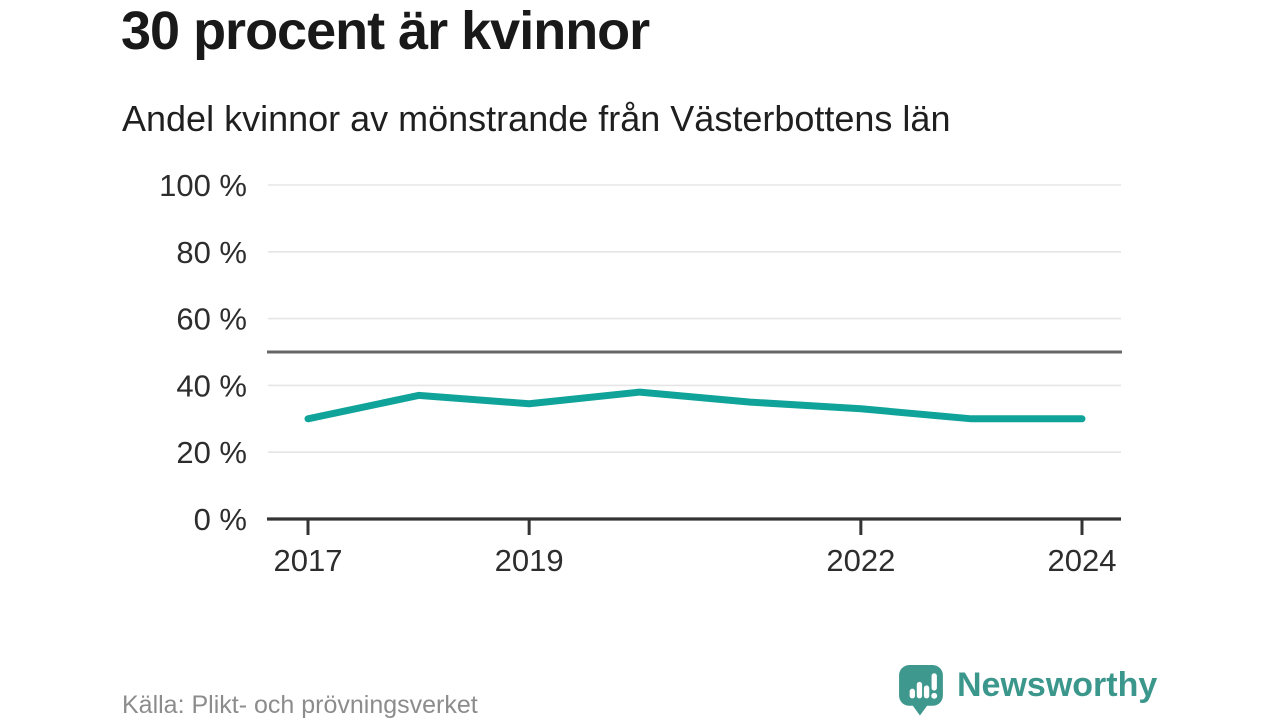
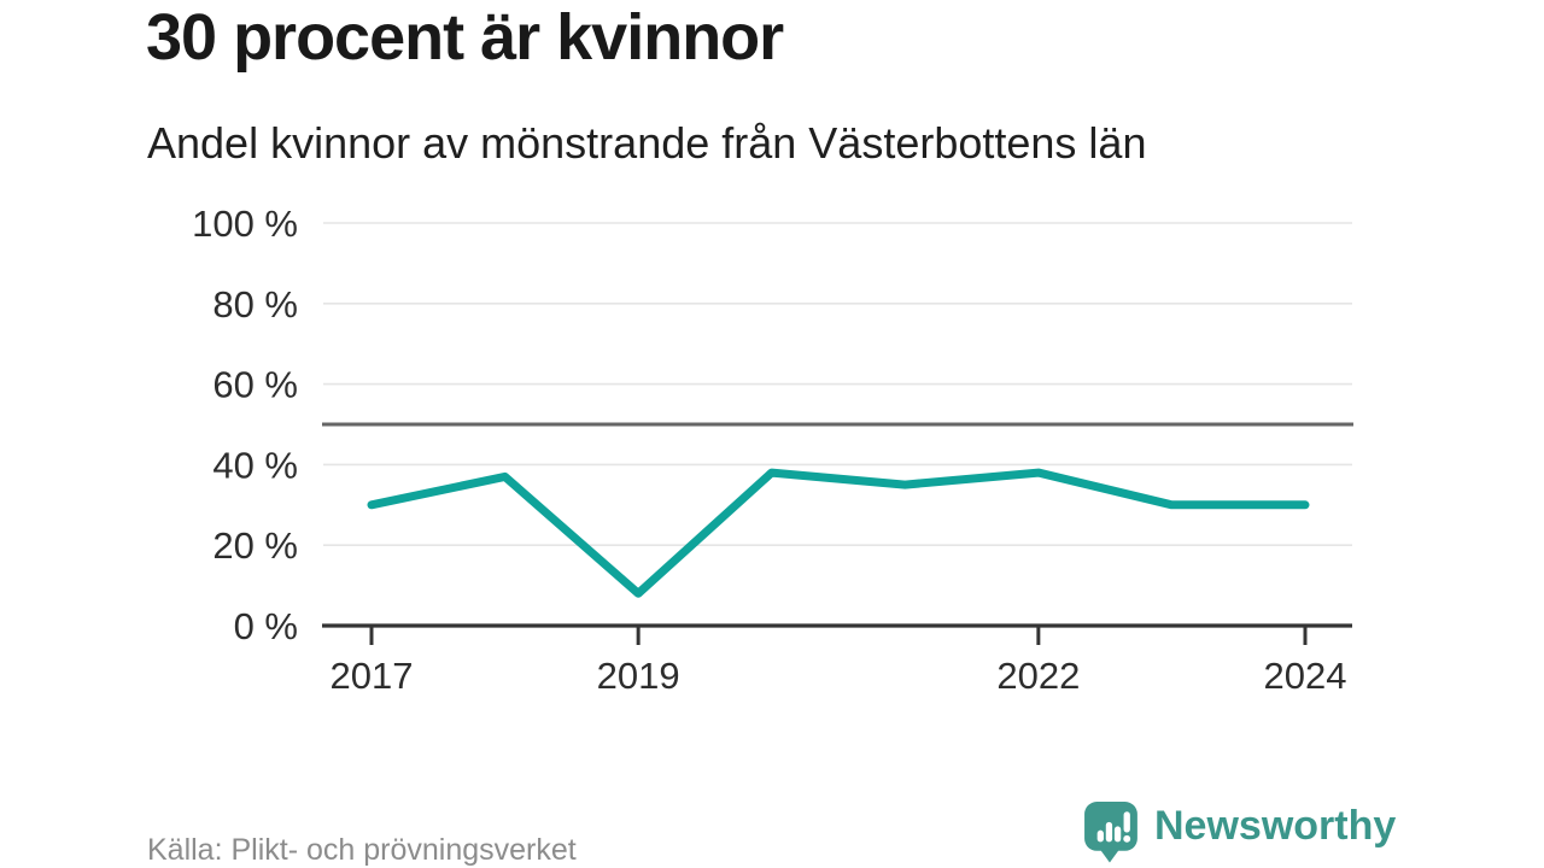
2019: 34% -> 8%
2022: 33% -> 38%
